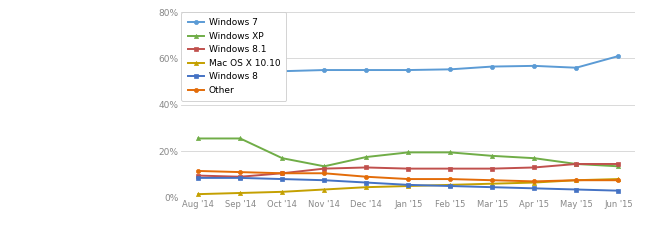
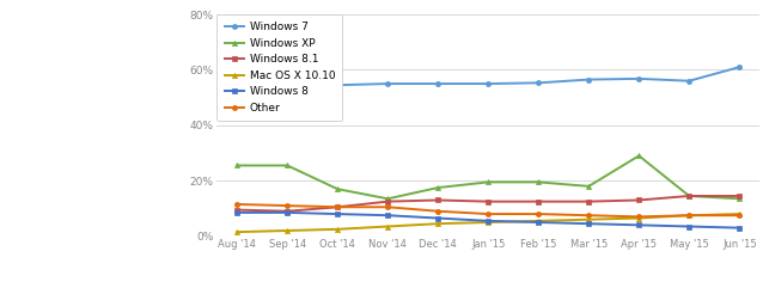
Windows XP/Apr '15: 17.0% -> 29.0%
